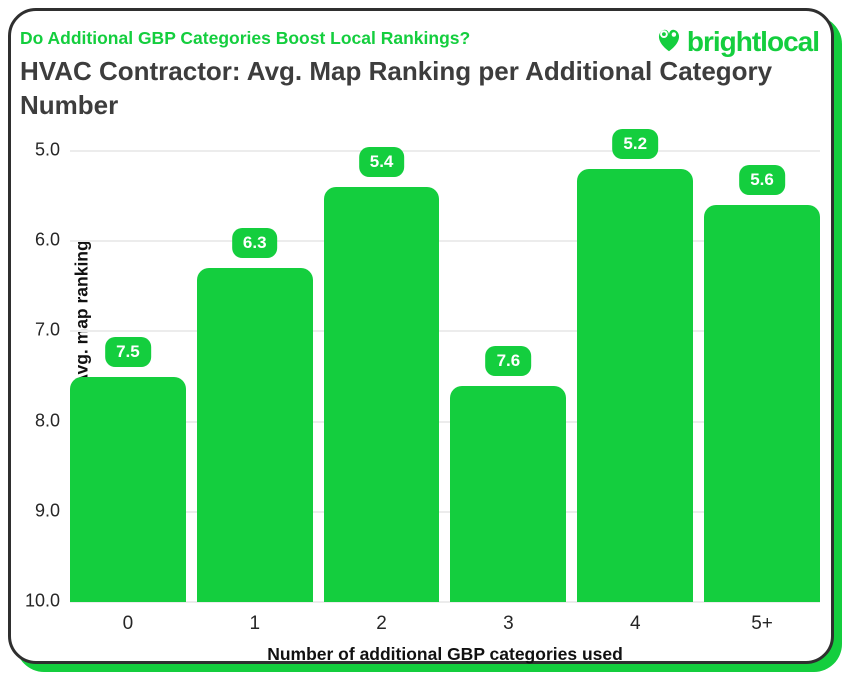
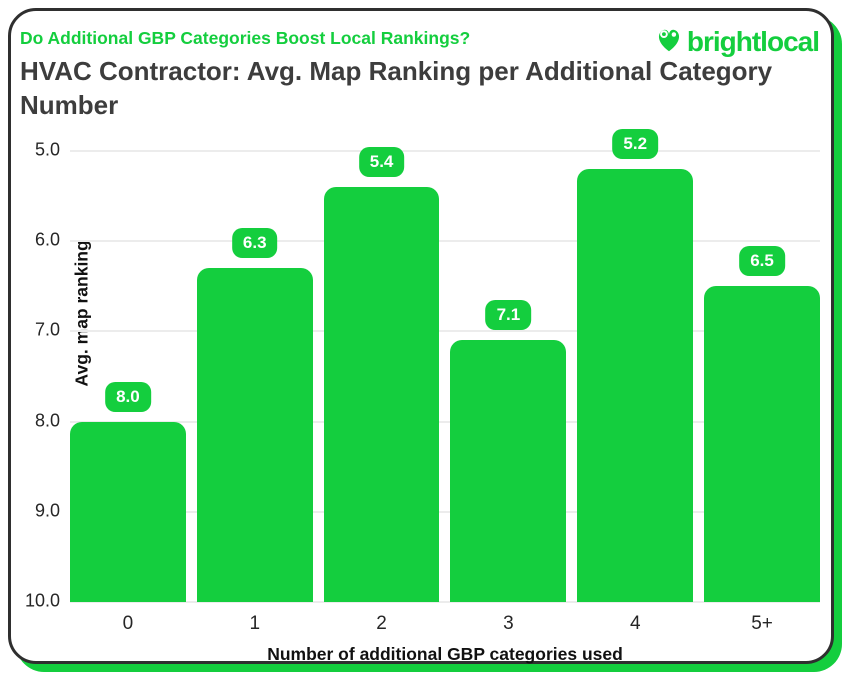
0: 7.5 -> 8.0
3: 7.6 -> 7.1
5+: 5.6 -> 6.5
